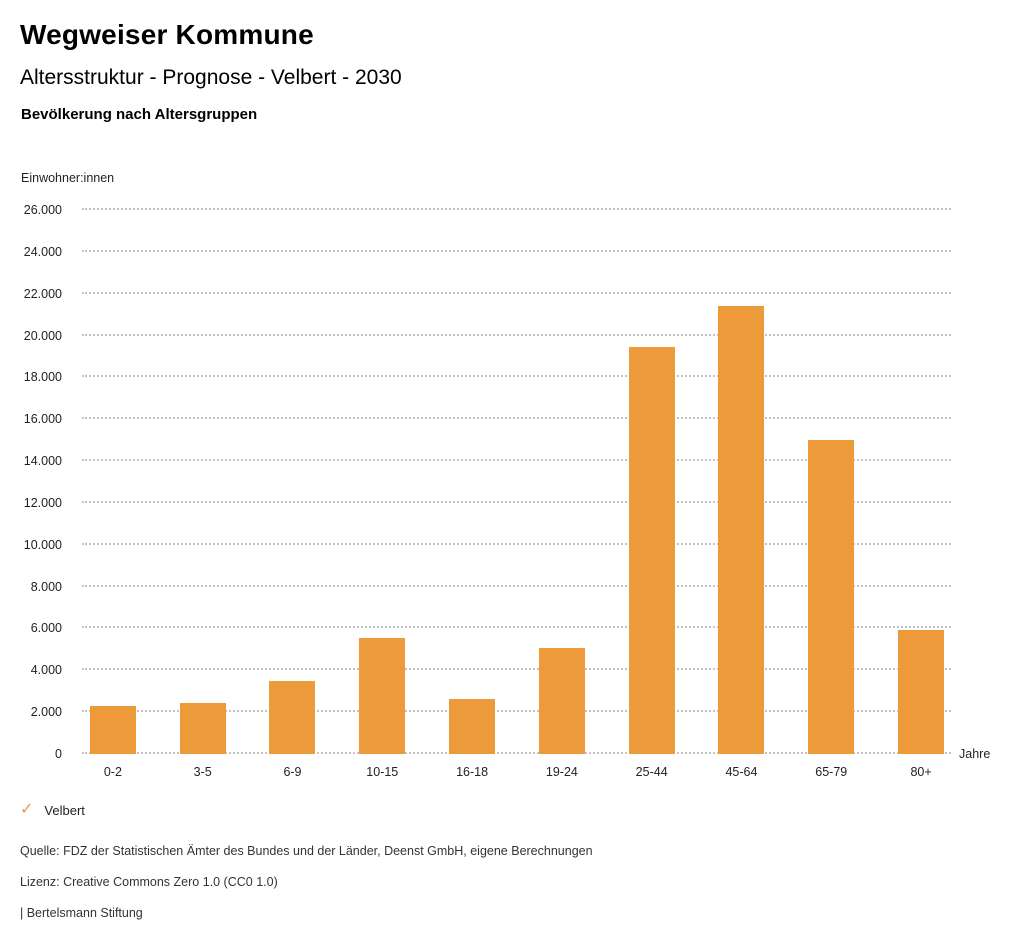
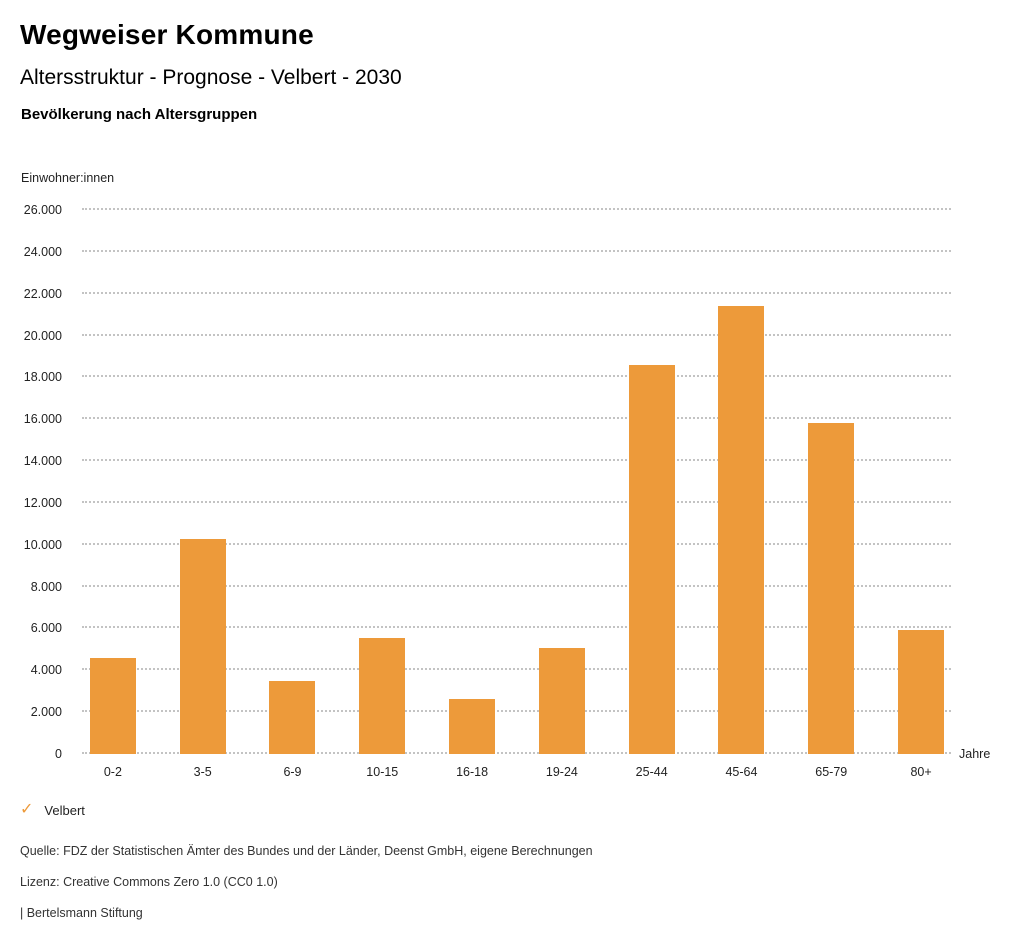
0-2: 2300 -> 4600
3-5: 2400 -> 10300
25-44: 19400 -> 18600
65-79: 15000 -> 15800
